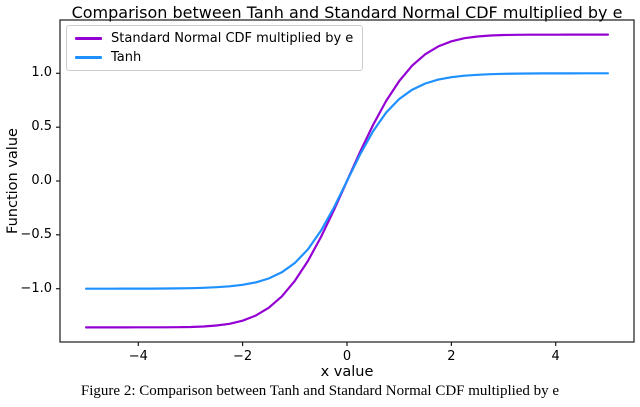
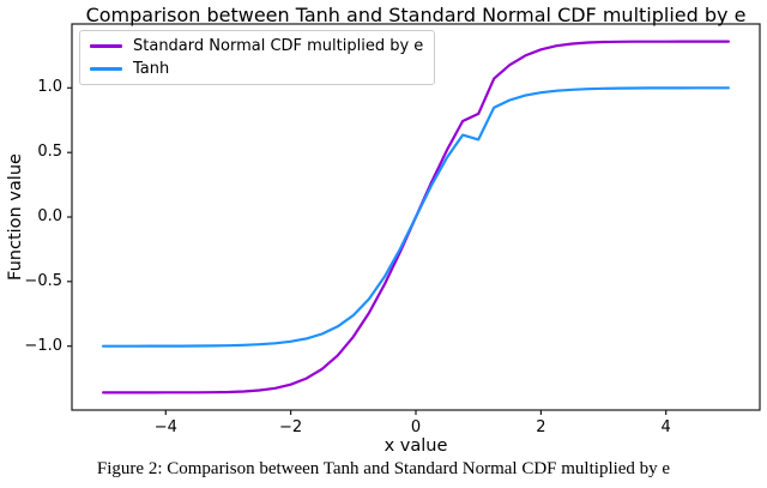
Standard Normal CDF multiplied by e/1.0: 0.9 -> 0.8
Tanh/1.0: 0.8 -> 0.6
